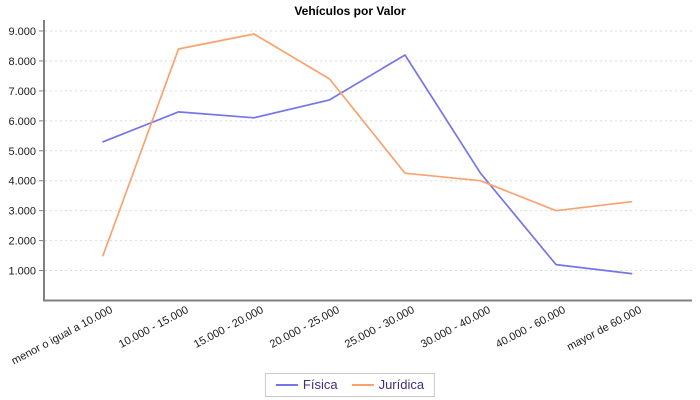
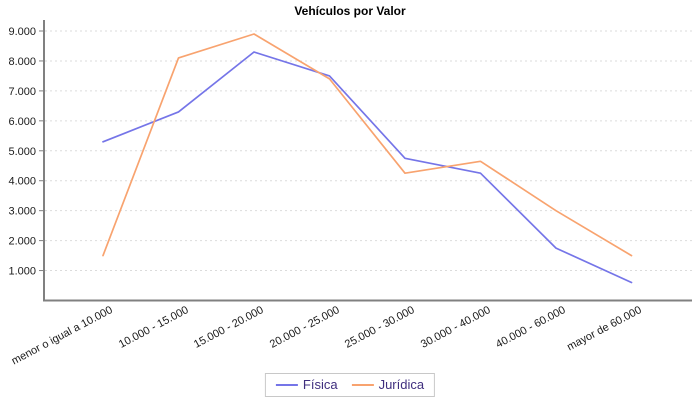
Jurídica/10.000 - 15.000: 8400 -> 8100
Física/15.000 - 20.000: 6100 -> 8300
Física/20.000 - 25.000: 6700 -> 7500
Física/25.000 - 30.000: 8200 -> 4800
Jurídica/30.000 - 40.000: 4000 -> 4600
Física/40.000 - 60.000: 1200 -> 1800
Física/mayor de 60.000: 900 -> 600
Jurídica/mayor de 60.000: 3300 -> 1500
